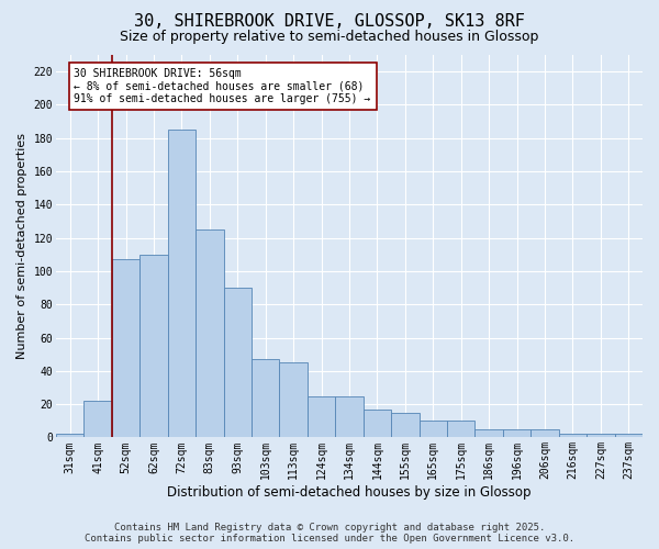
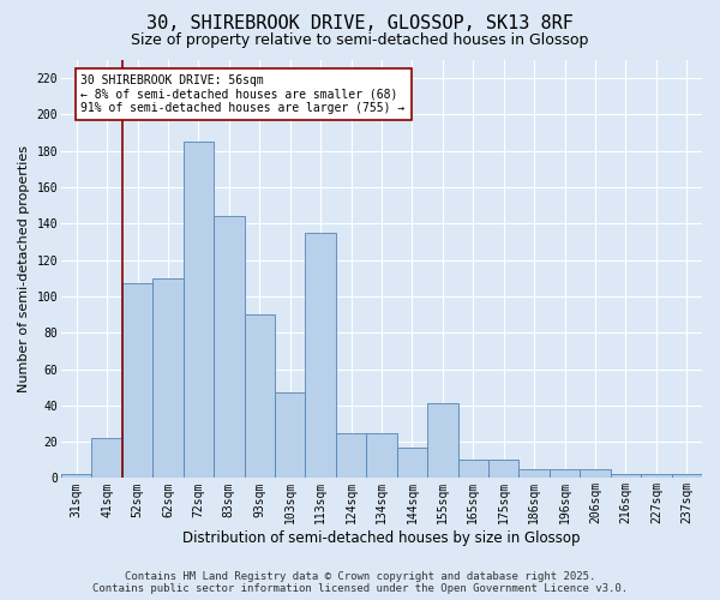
83sqm: 125 -> 144
113sqm: 45 -> 135
155sqm: 15 -> 41
